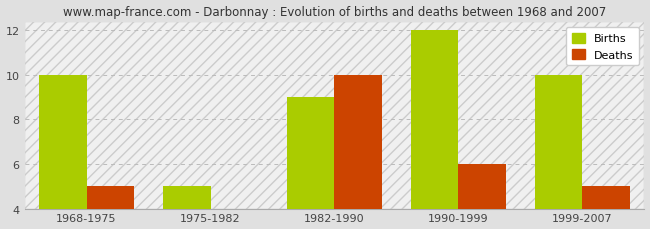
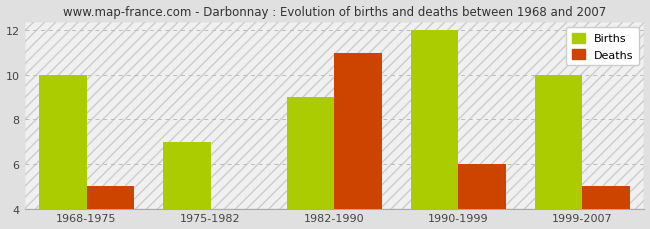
Births/1975-1982: 5 -> 7
Deaths/1982-1990: 10 -> 11
